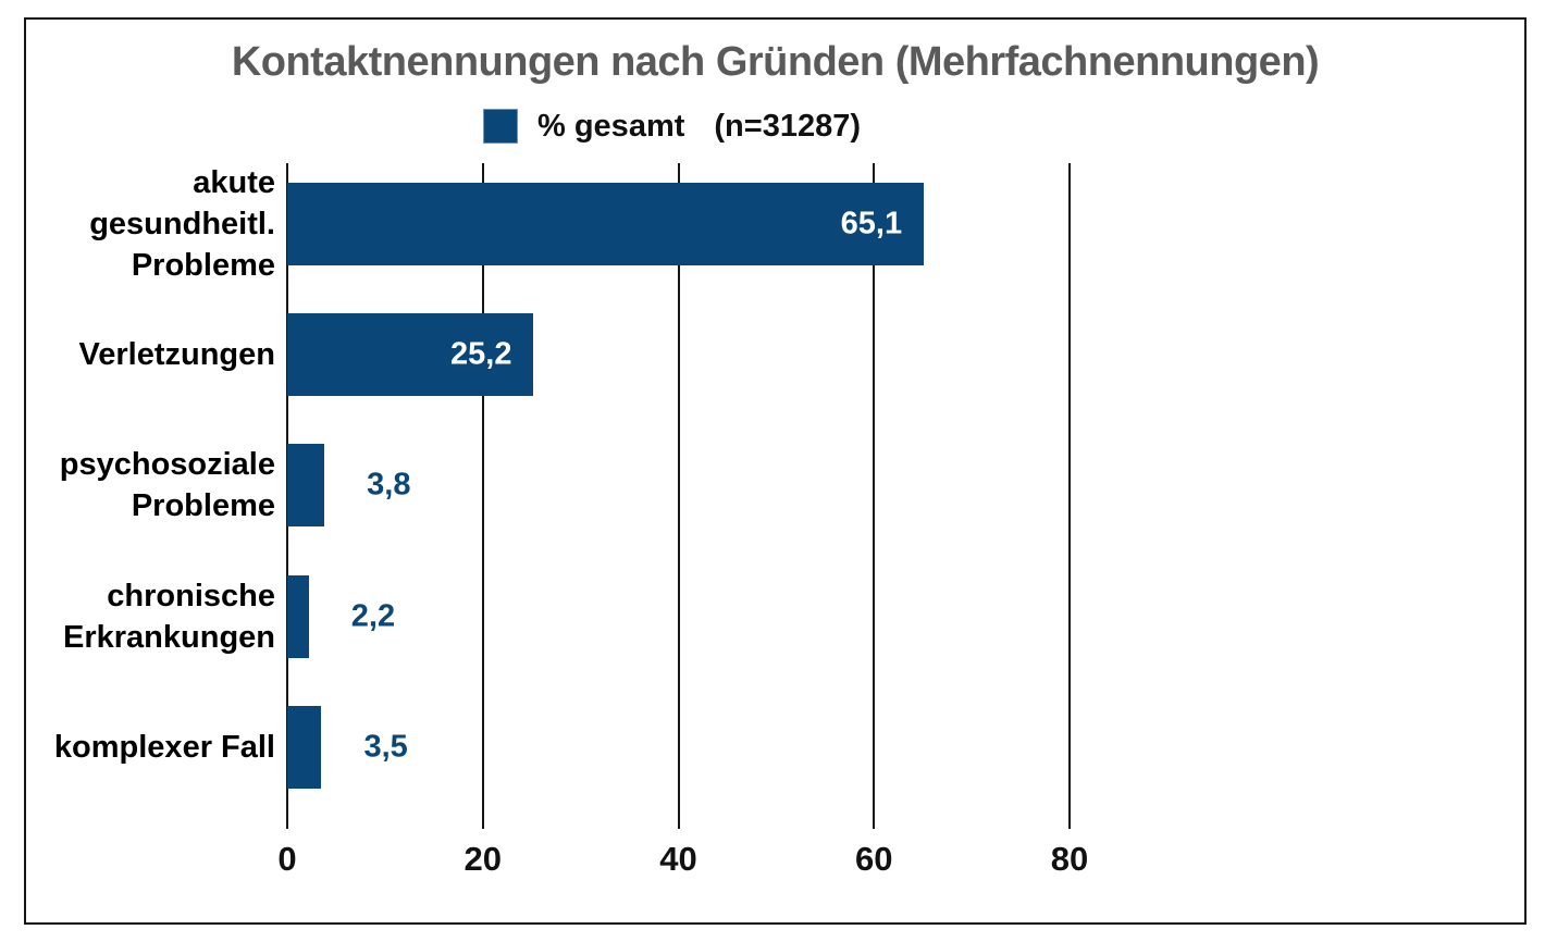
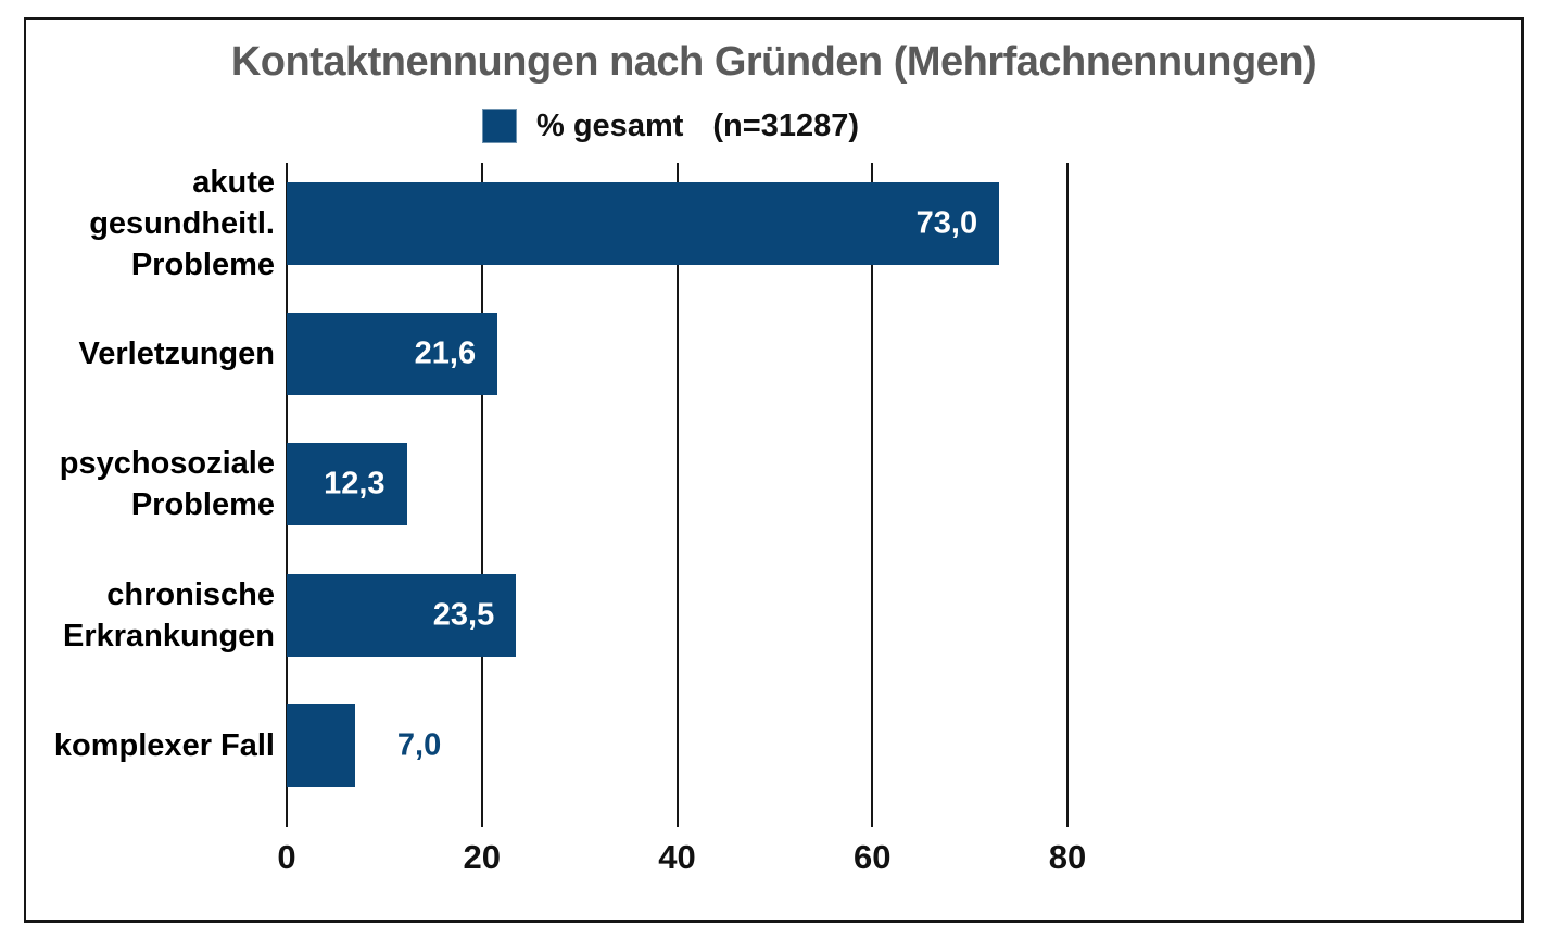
akute gesundheitl. Probleme: 65,1 -> 73,0
Verletzungen: 25,2 -> 21,6
psychosoziale Probleme: 3,8 -> 12,3
chronische Erkrankungen: 2,2 -> 23,5
komplexer Fall: 3,5 -> 7,0
